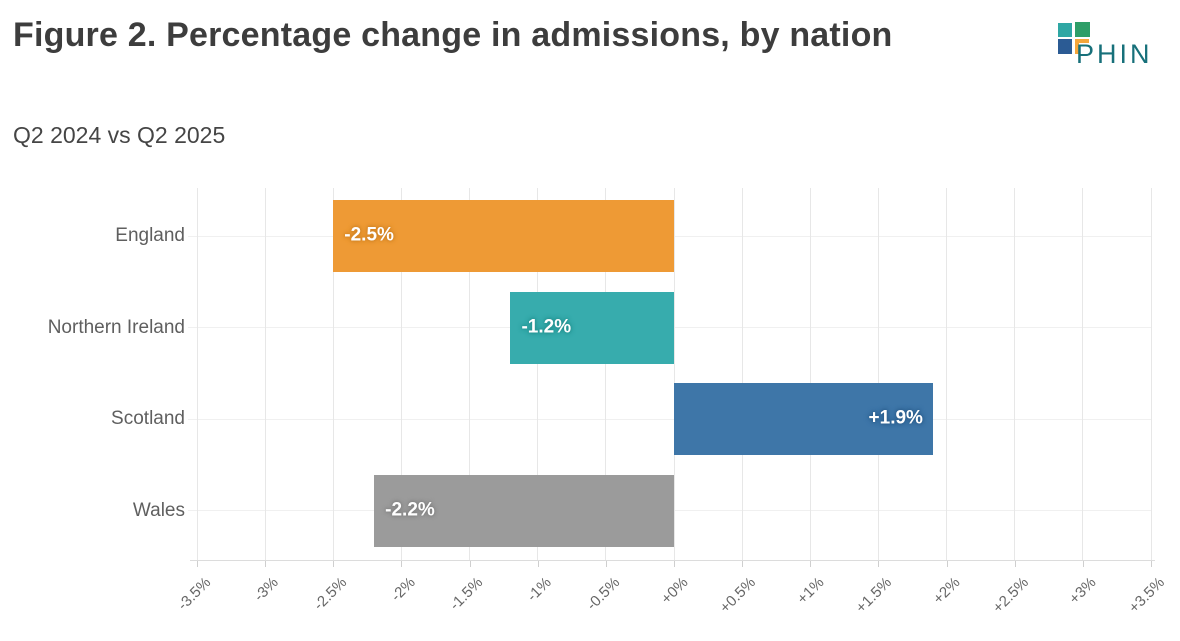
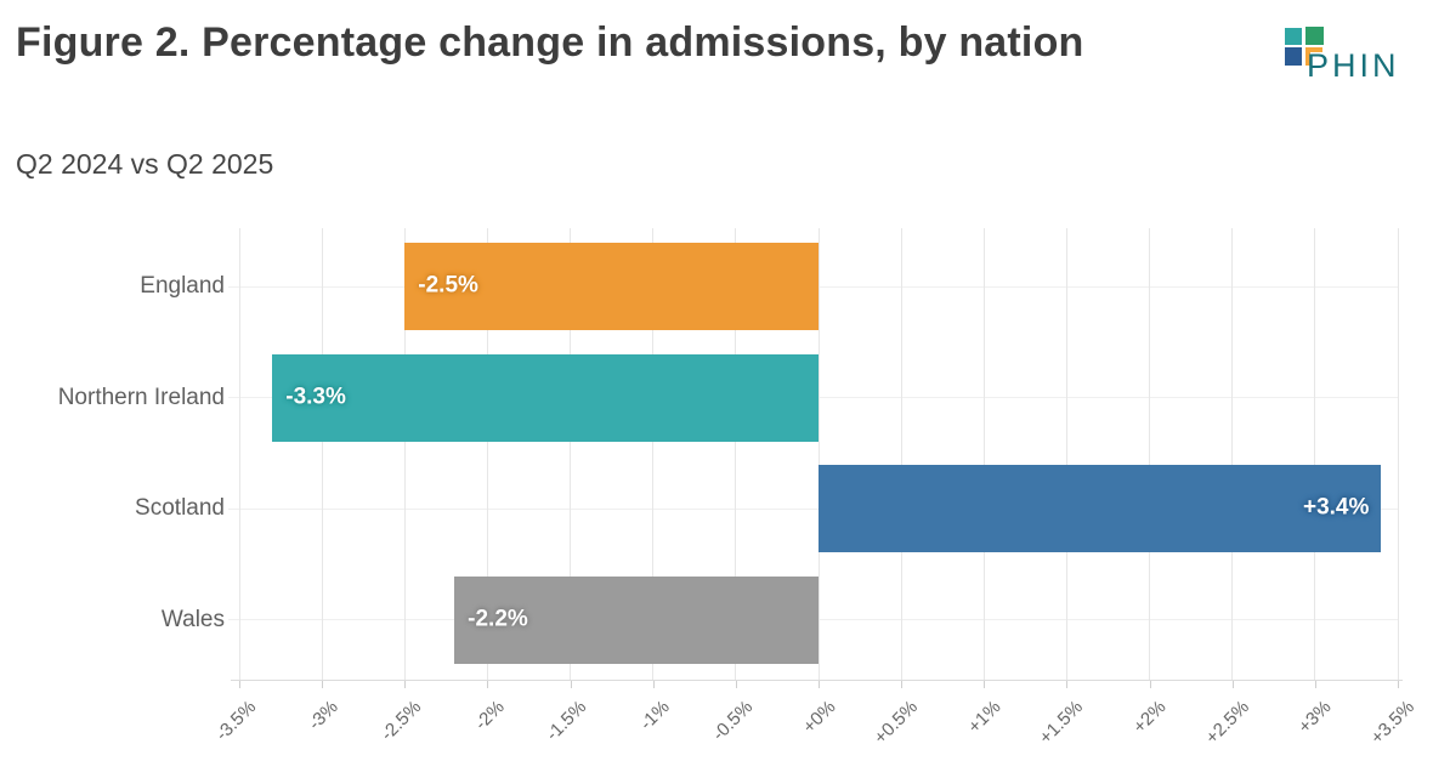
Northern Ireland: -1.2% -> -3.3%
Scotland: +1.9% -> +3.4%
